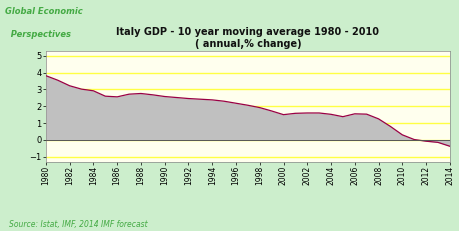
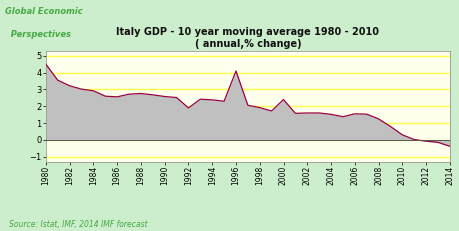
1980: 3.8 -> 4.5
1992: 2.5 -> 1.9
1996: 2.2 -> 4.1
2000: 1.5 -> 2.4
